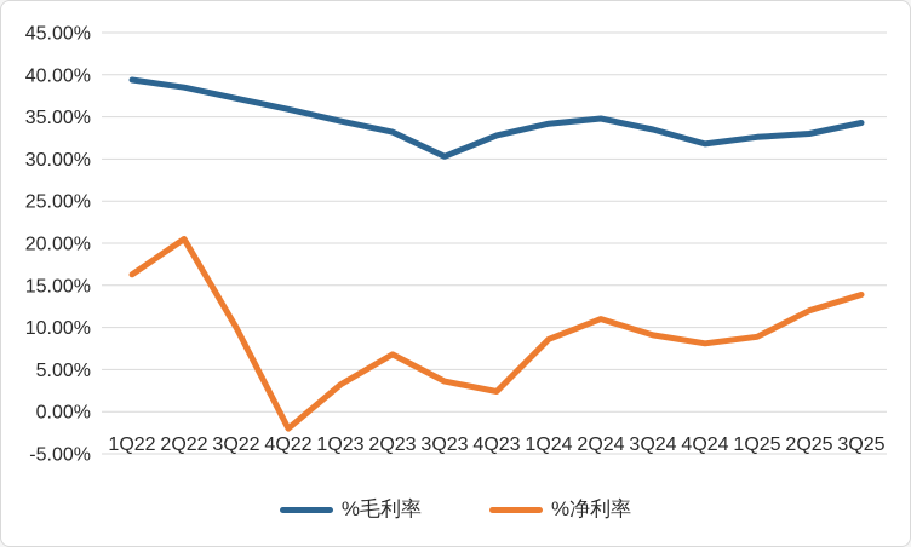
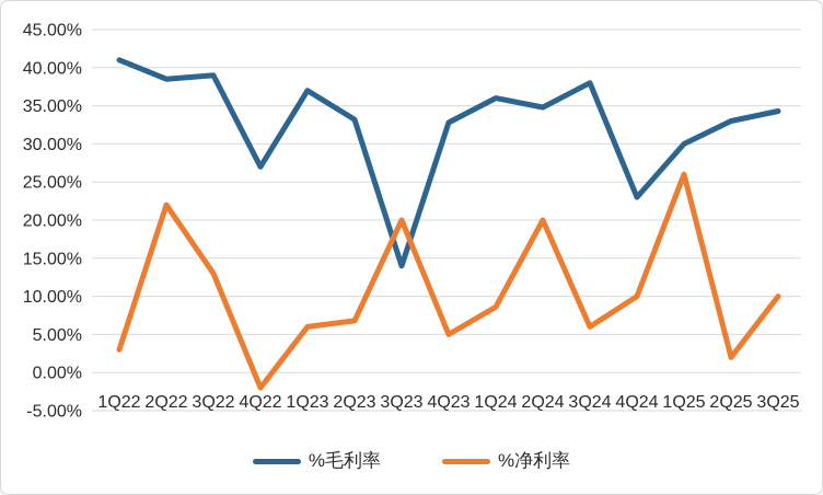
%毛利率/1Q22: 39% -> 41%
%净利率/1Q22: 16% -> 3%
%净利率/2Q22: 20% -> 22%
%毛利率/3Q22: 37% -> 39%
%净利率/3Q22: 10% -> 13%
%毛利率/4Q22: 36% -> 27%
%毛利率/1Q23: 34% -> 37%
%净利率/1Q23: 3% -> 6%
%毛利率/3Q23: 30% -> 14%
%净利率/3Q23: 4% -> 20%
%净利率/4Q23: 2% -> 5%
%毛利率/1Q24: 34% -> 36%
%净利率/2Q24: 11% -> 20%
%毛利率/3Q24: 34% -> 38%
%净利率/3Q24: 9% -> 6%
%毛利率/4Q24: 32% -> 23%
%净利率/4Q24: 8% -> 10%
%毛利率/1Q25: 33% -> 30%
%净利率/1Q25: 9% -> 26%
%净利率/2Q25: 12% -> 2%
%净利率/3Q25: 14% -> 10%
